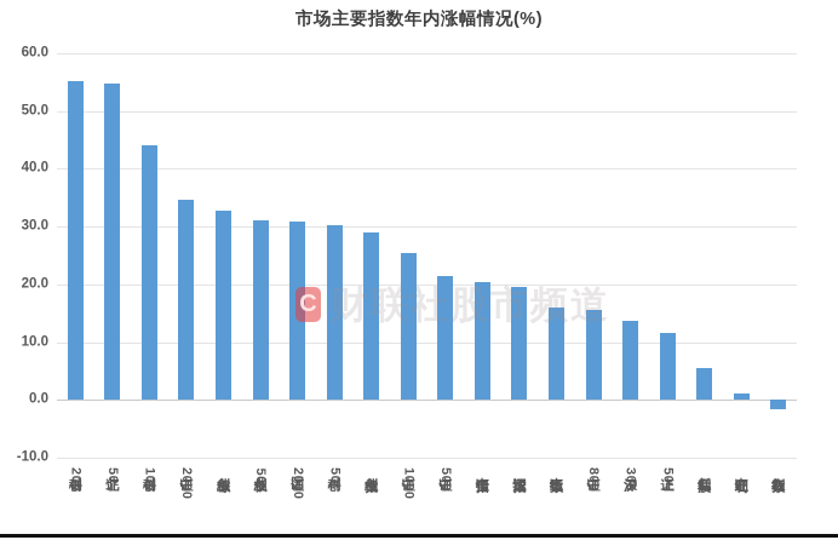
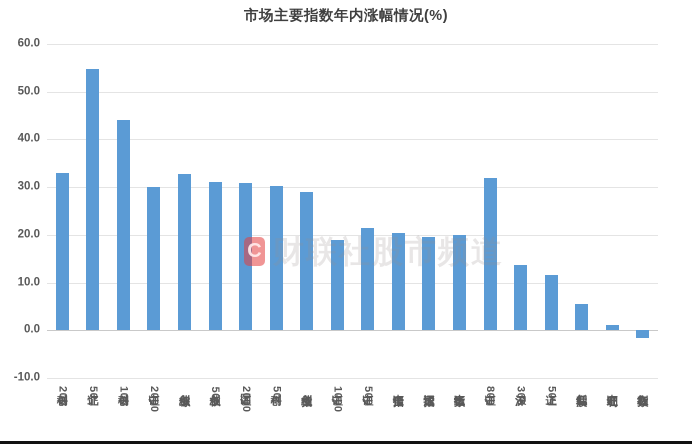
科创200: 55 -> 33
中证2000: 35 -> 30
中证1000: 26 -> 19
上证指数: 16 -> 20
中证800: 16 -> 32
